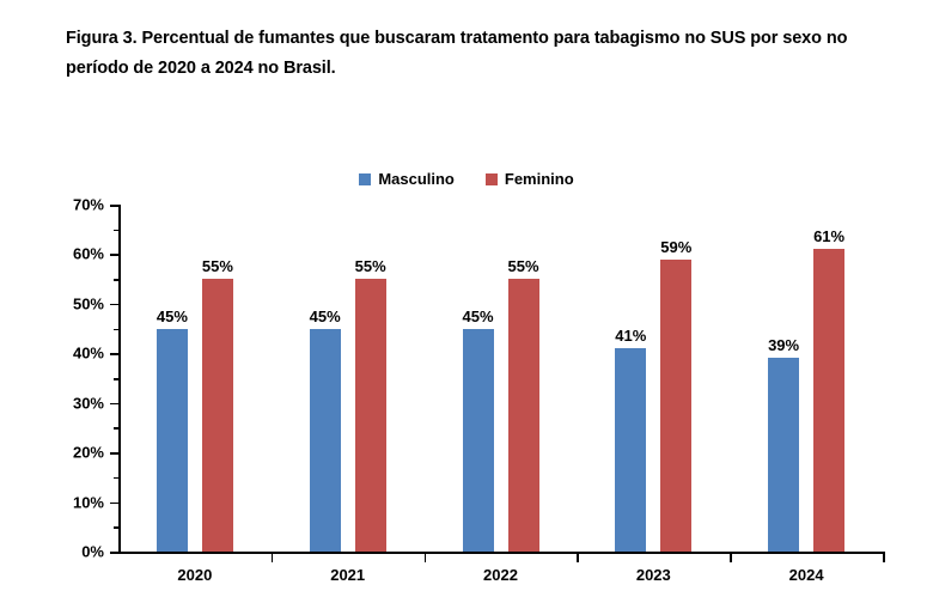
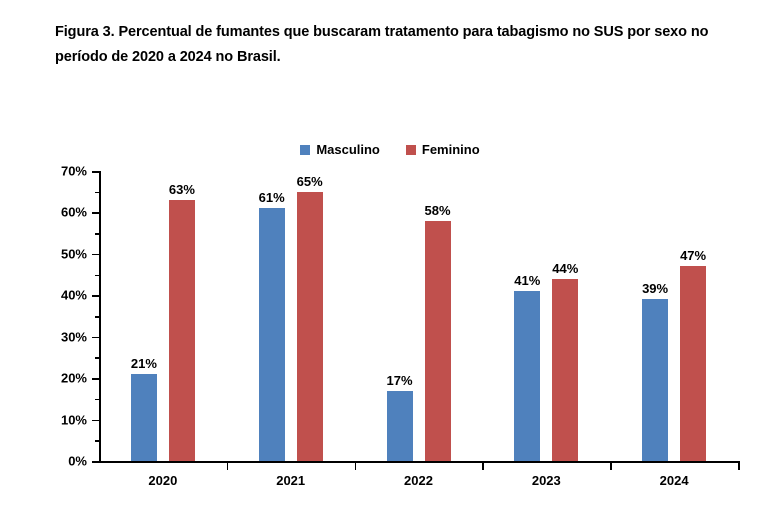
Masculino/2020: 45% -> 21%
Feminino/2020: 55% -> 63%
Masculino/2021: 45% -> 61%
Feminino/2021: 55% -> 65%
Masculino/2022: 45% -> 17%
Feminino/2022: 55% -> 58%
Feminino/2023: 59% -> 44%
Feminino/2024: 61% -> 47%
